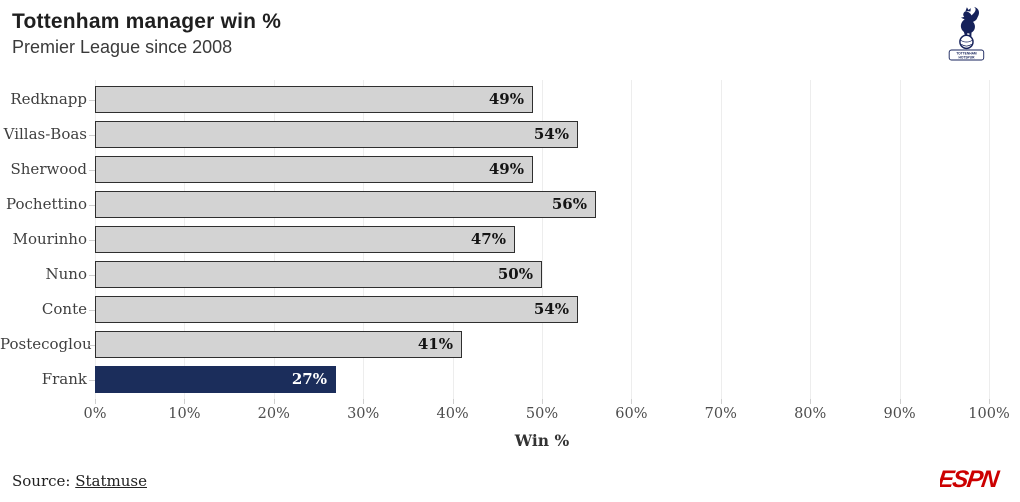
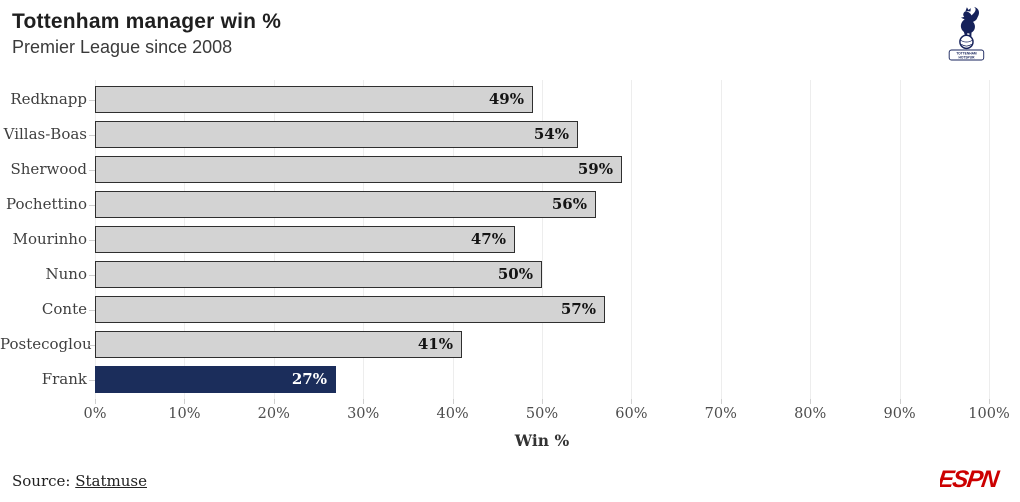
Sherwood: 49% -> 59%
Conte: 54% -> 57%
